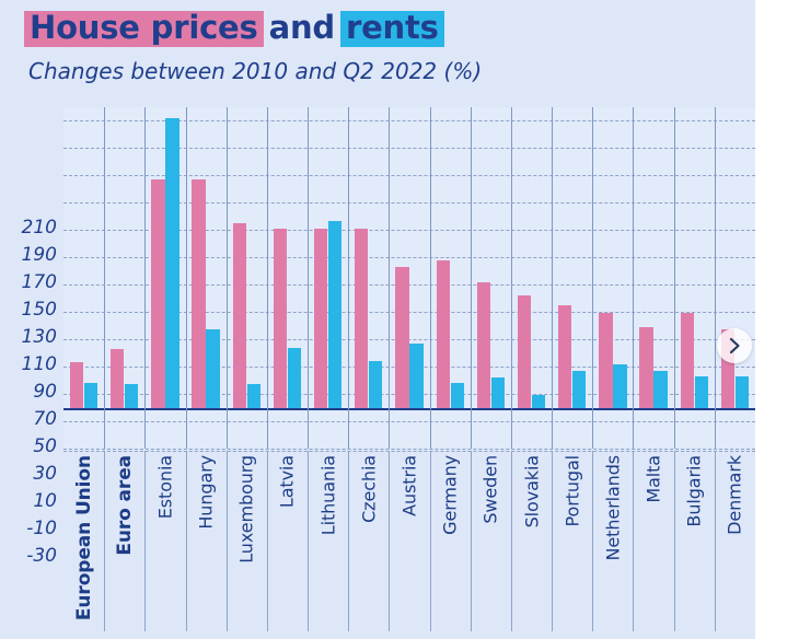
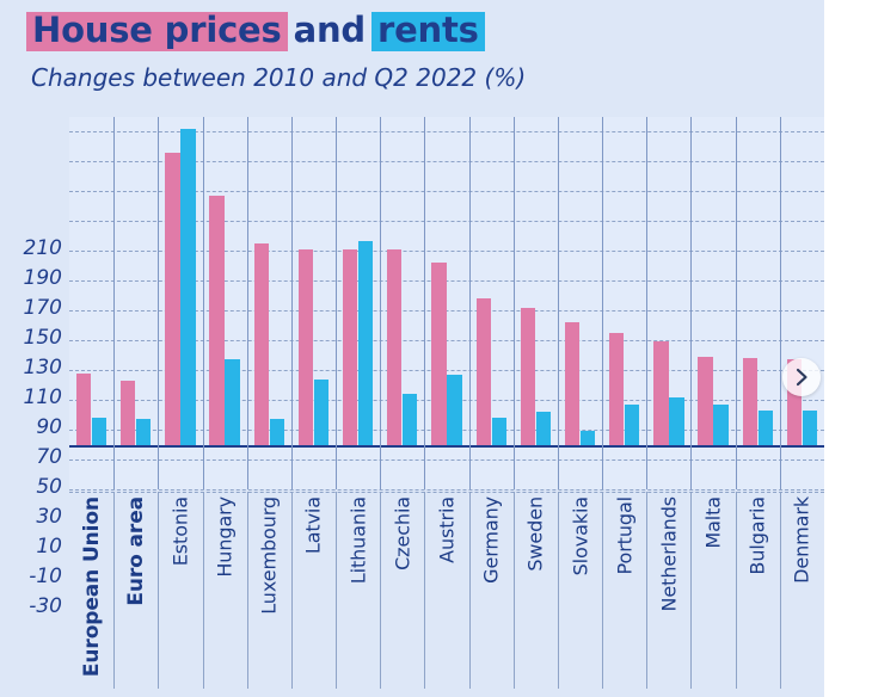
House prices/European Union: 33 -> 48
House prices/Estonia: 167 -> 196
House prices/Austria: 103 -> 122
House prices/Germany: 108 -> 98
House prices/Bulgaria: 69 -> 58
